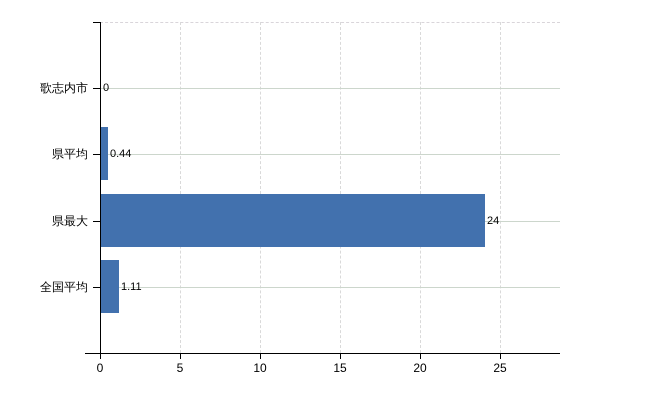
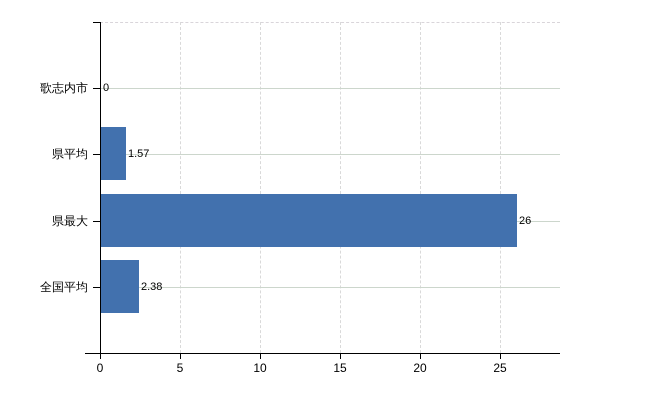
県平均: 0.44 -> 1.57
県最大: 24 -> 26
全国平均: 1.11 -> 2.38
